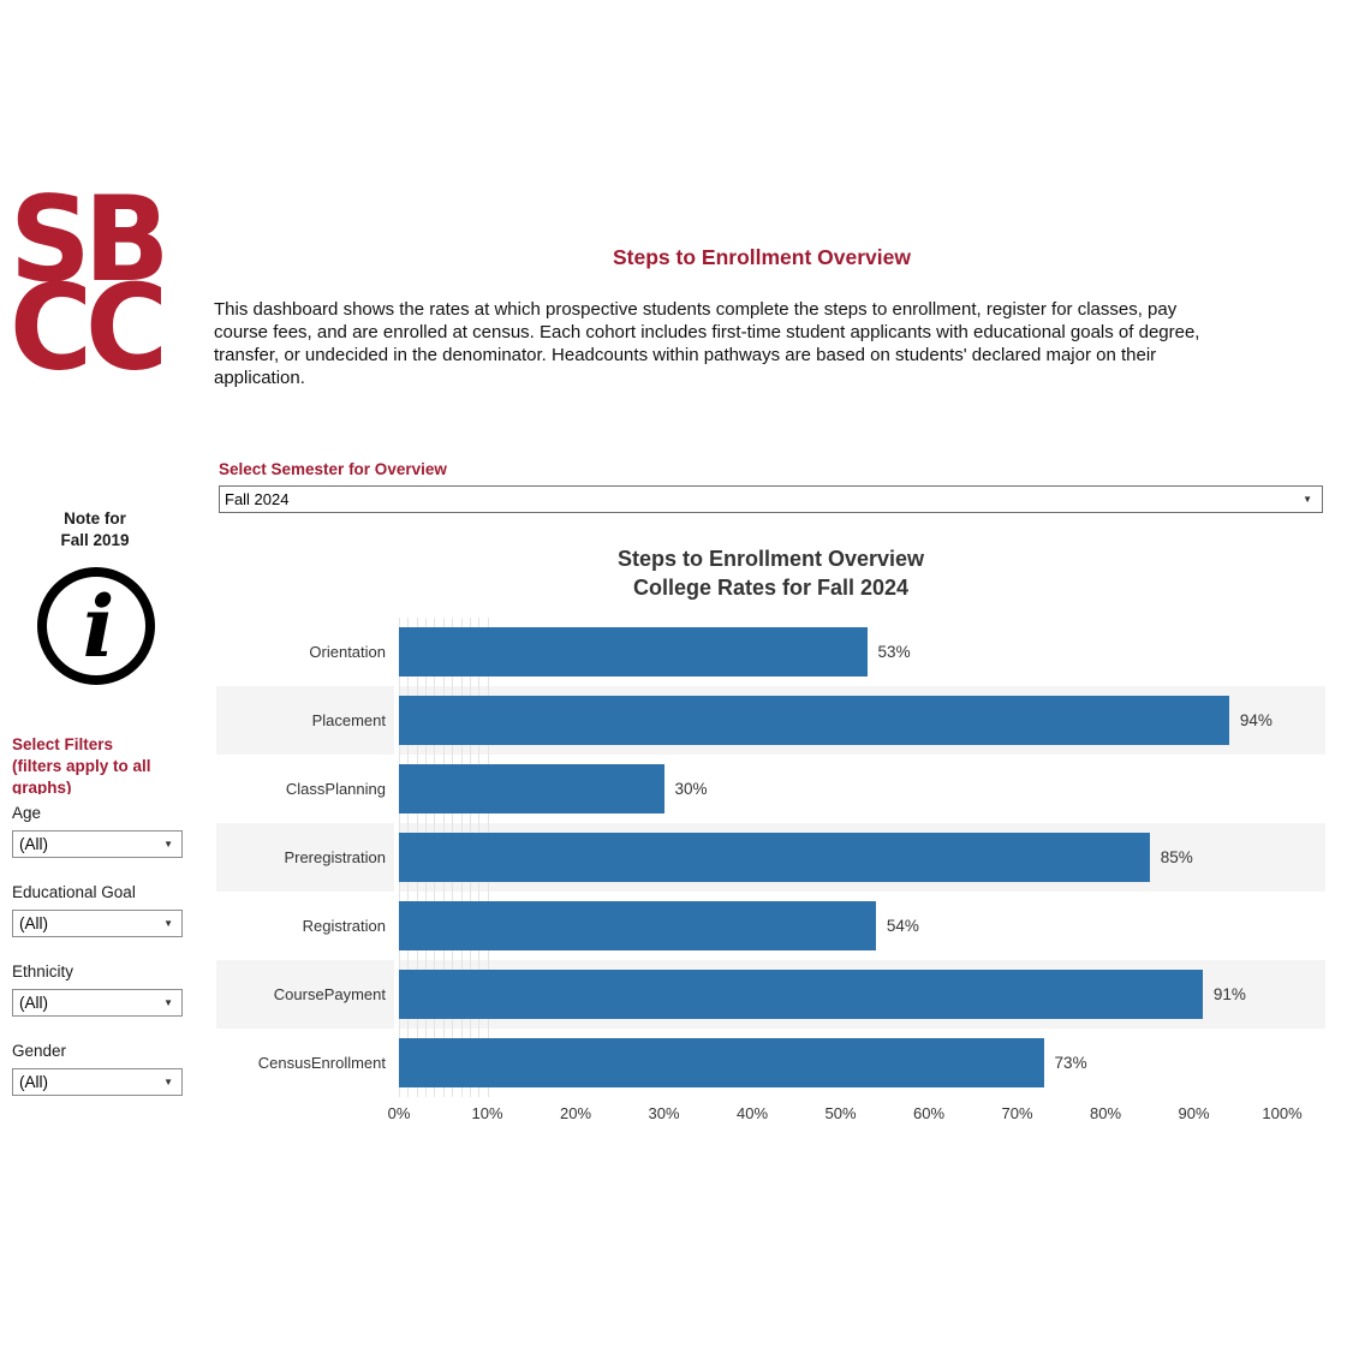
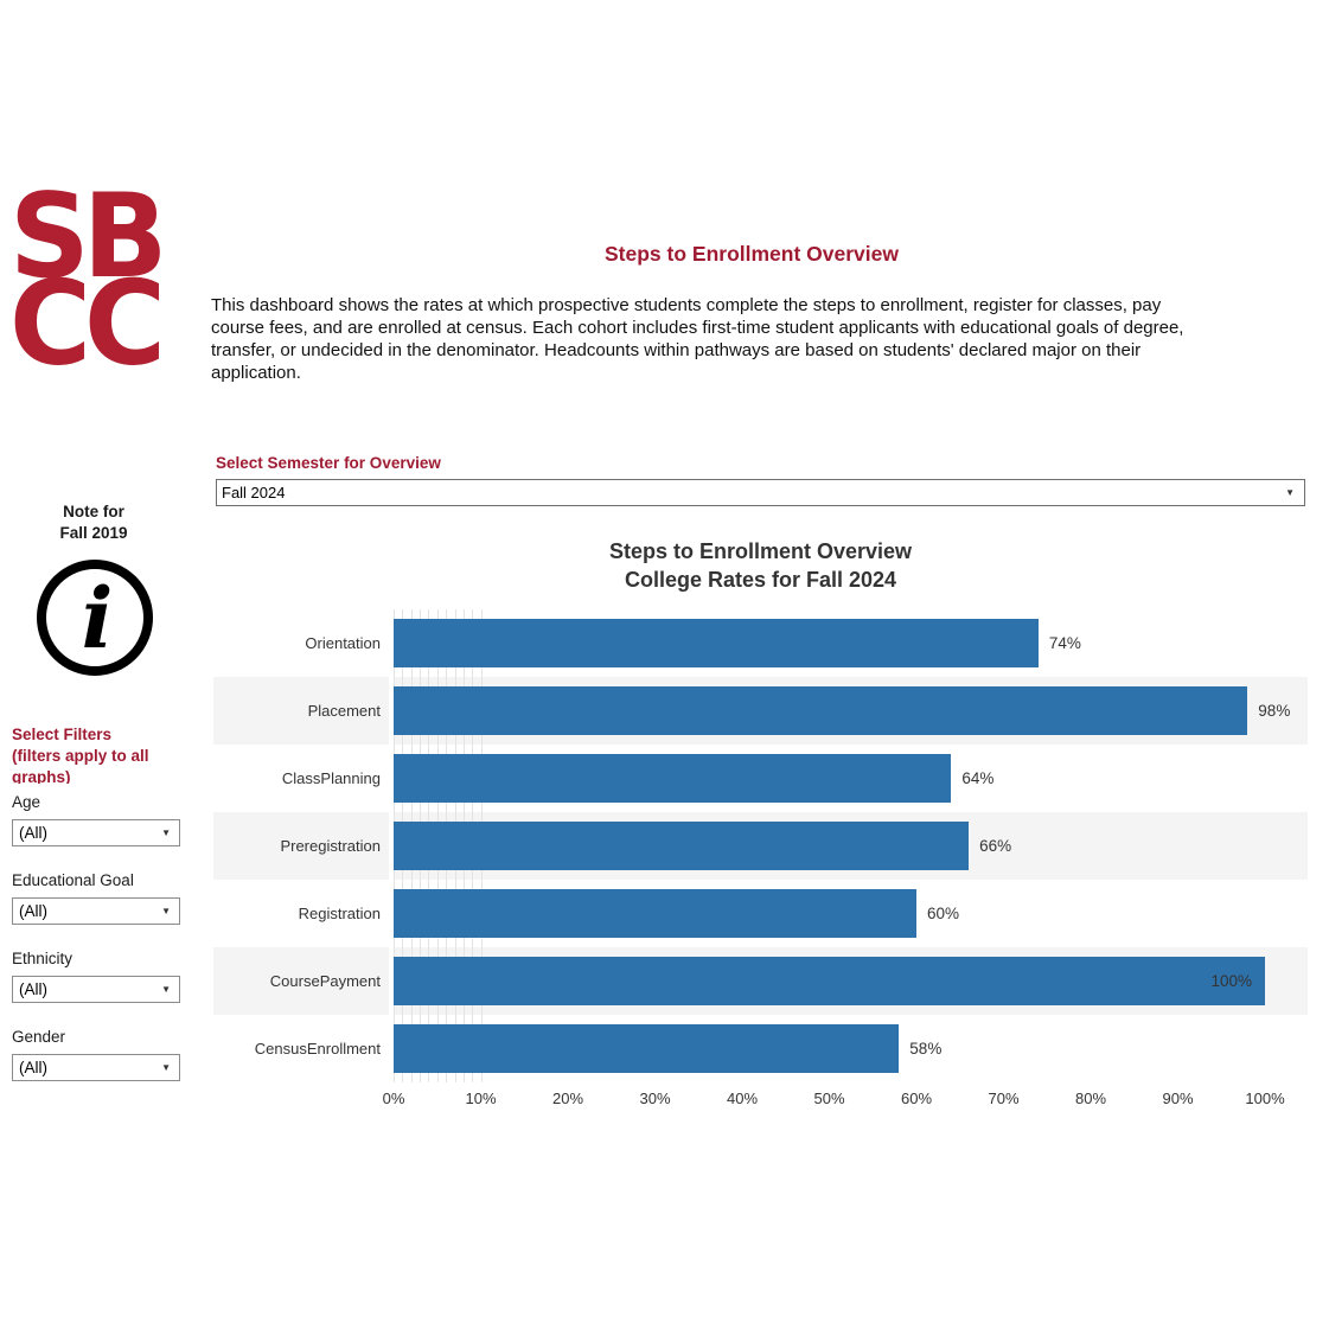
Orientation: 53% -> 74%
Placement: 94% -> 98%
ClassPlanning: 30% -> 64%
Preregistration: 85% -> 66%
Registration: 54% -> 60%
CoursePayment: 91% -> 100%
CensusEnrollment: 73% -> 58%
